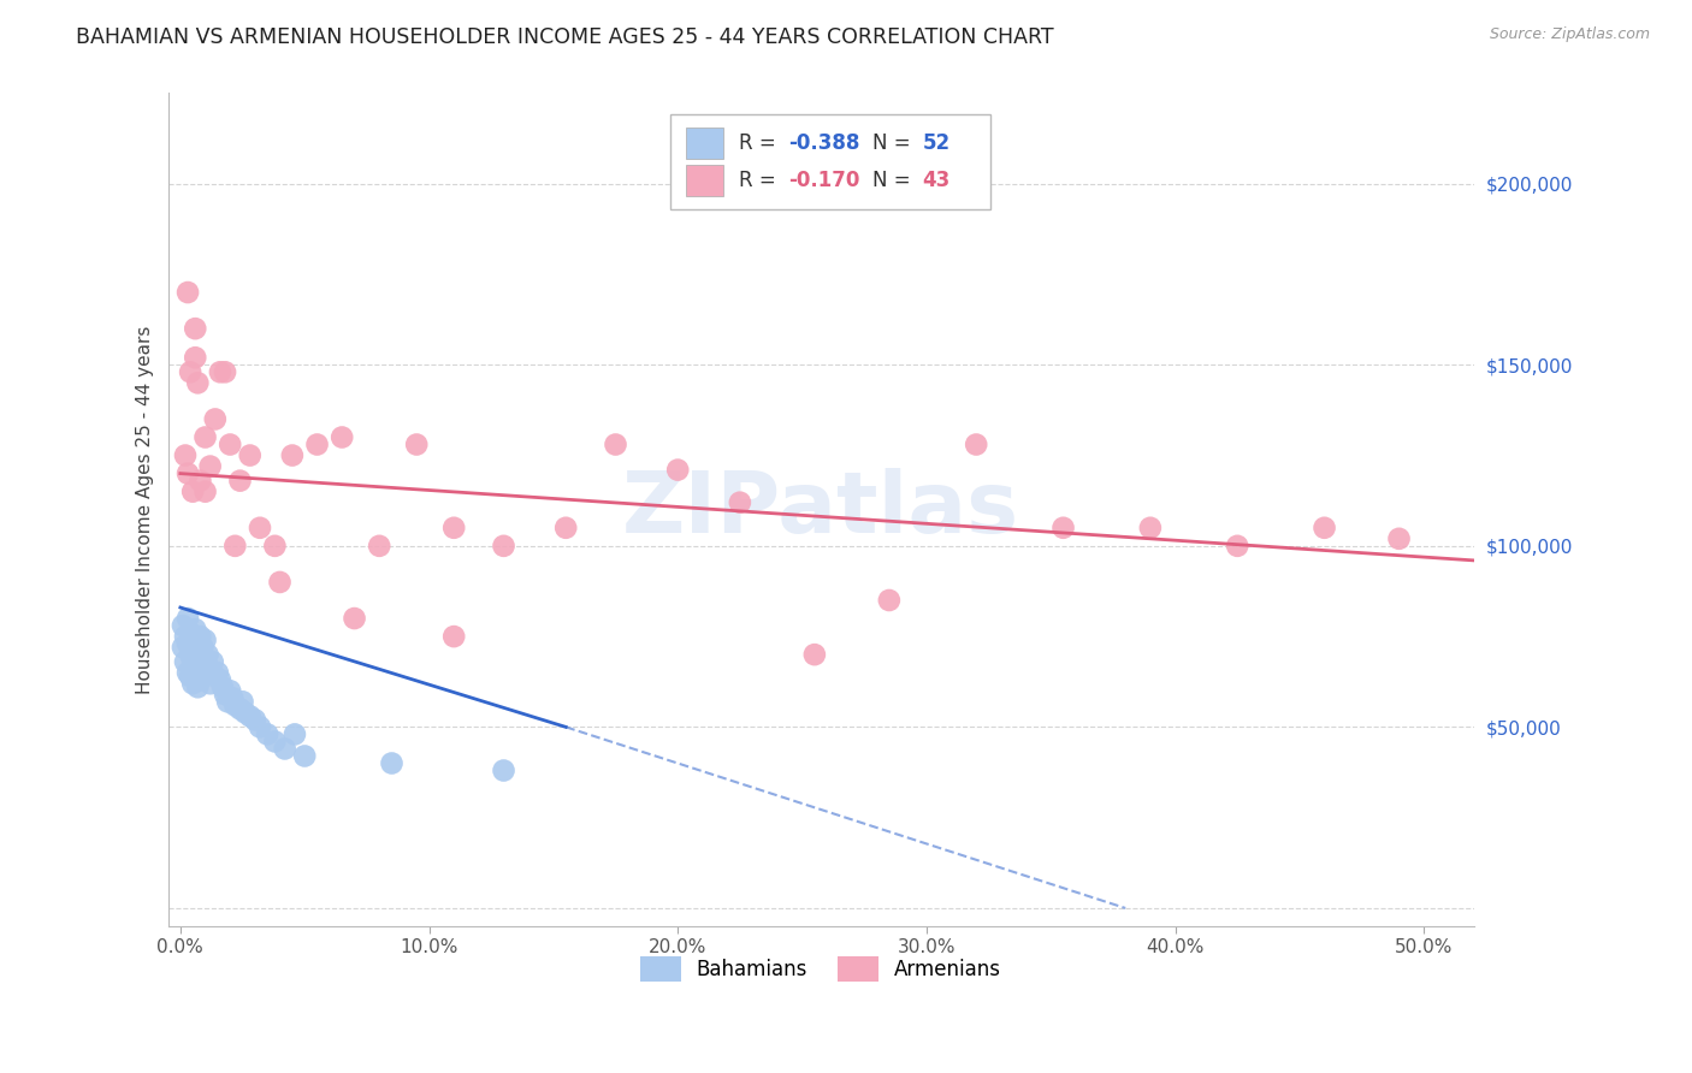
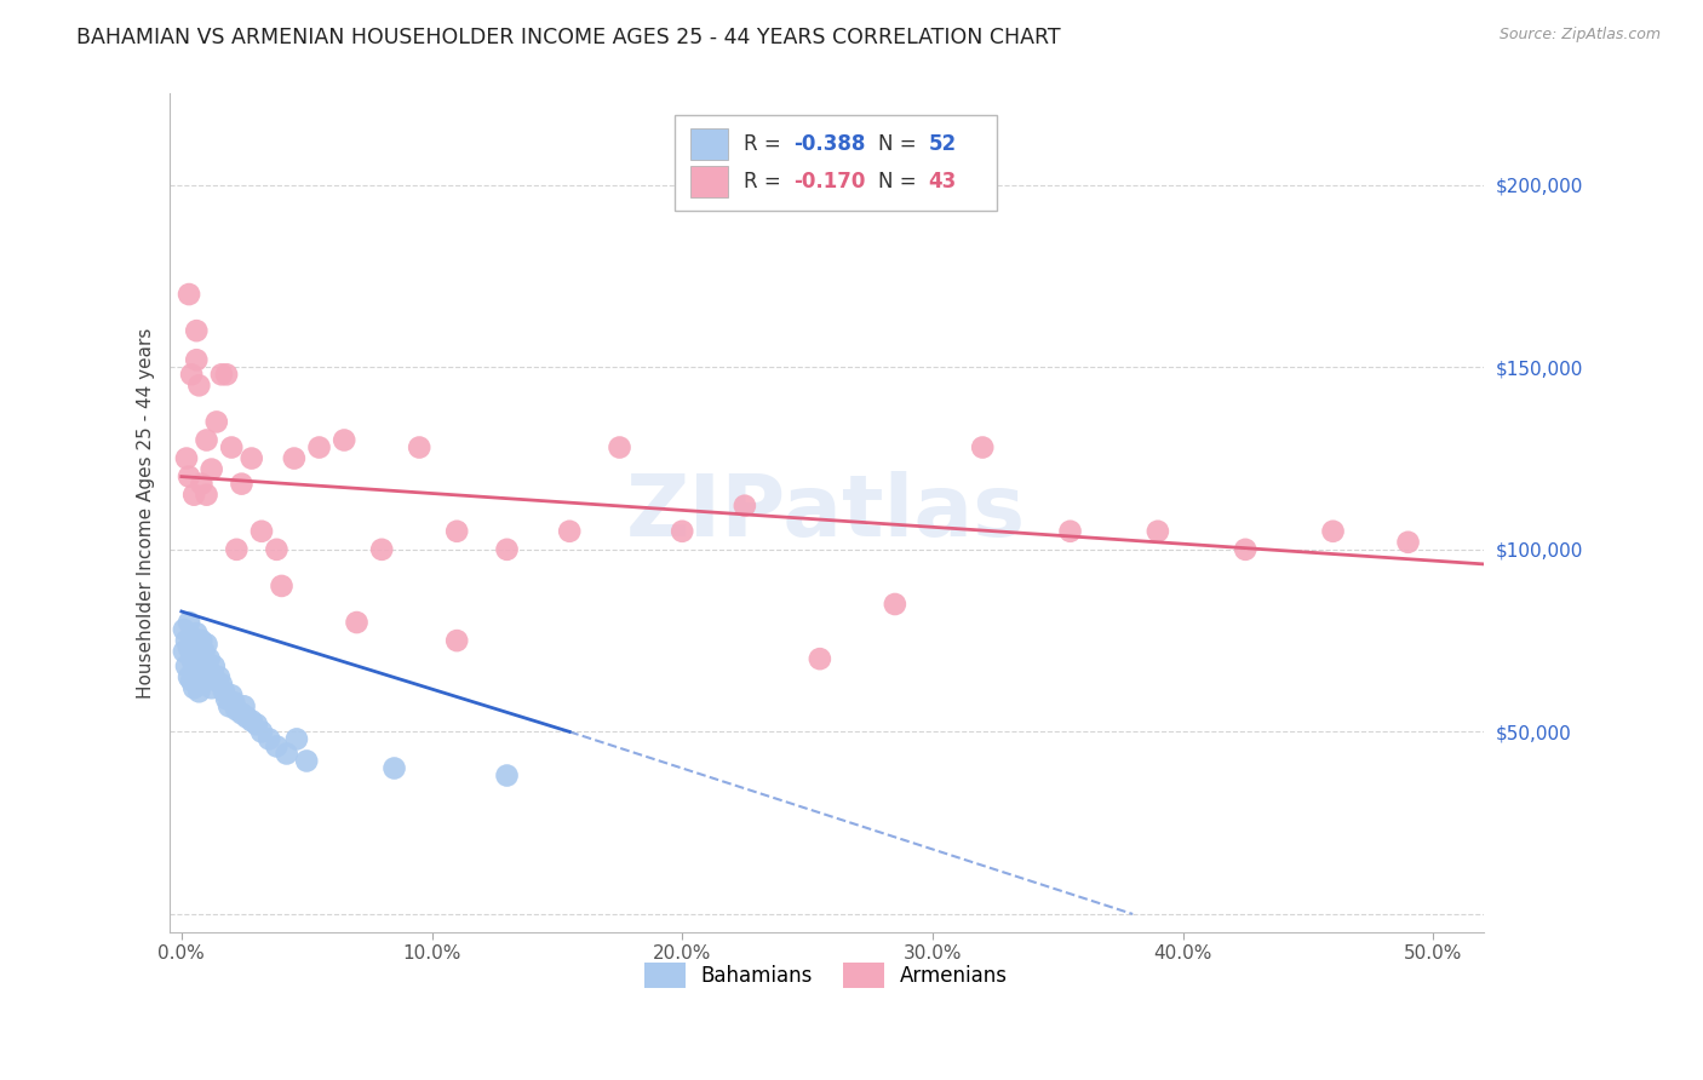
Armenians/20.0%: $121,000 -> $105,000
